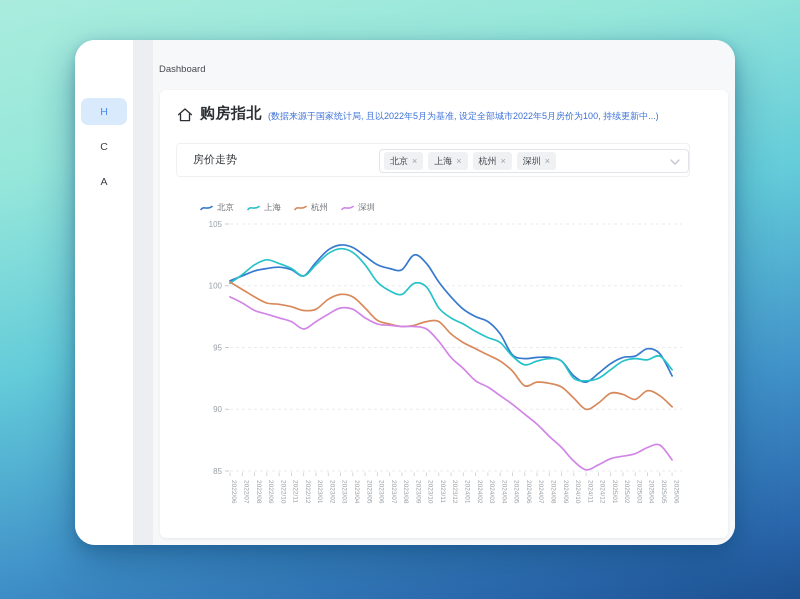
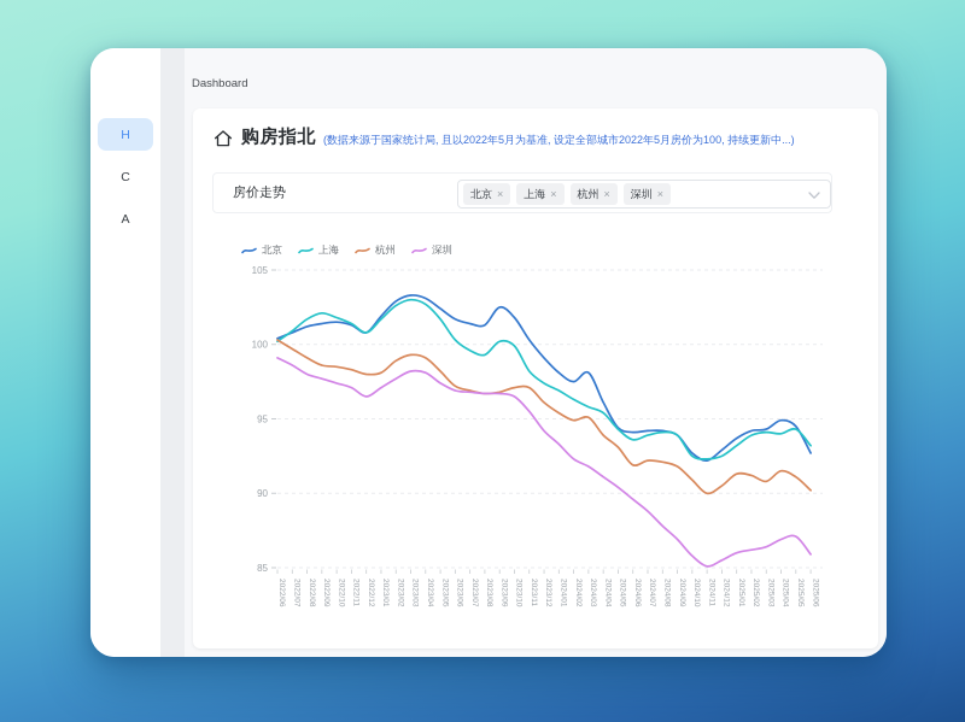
北京/2024/03: 97.1 -> 98.1
杭州/2024/03: 94.4 -> 95.1
